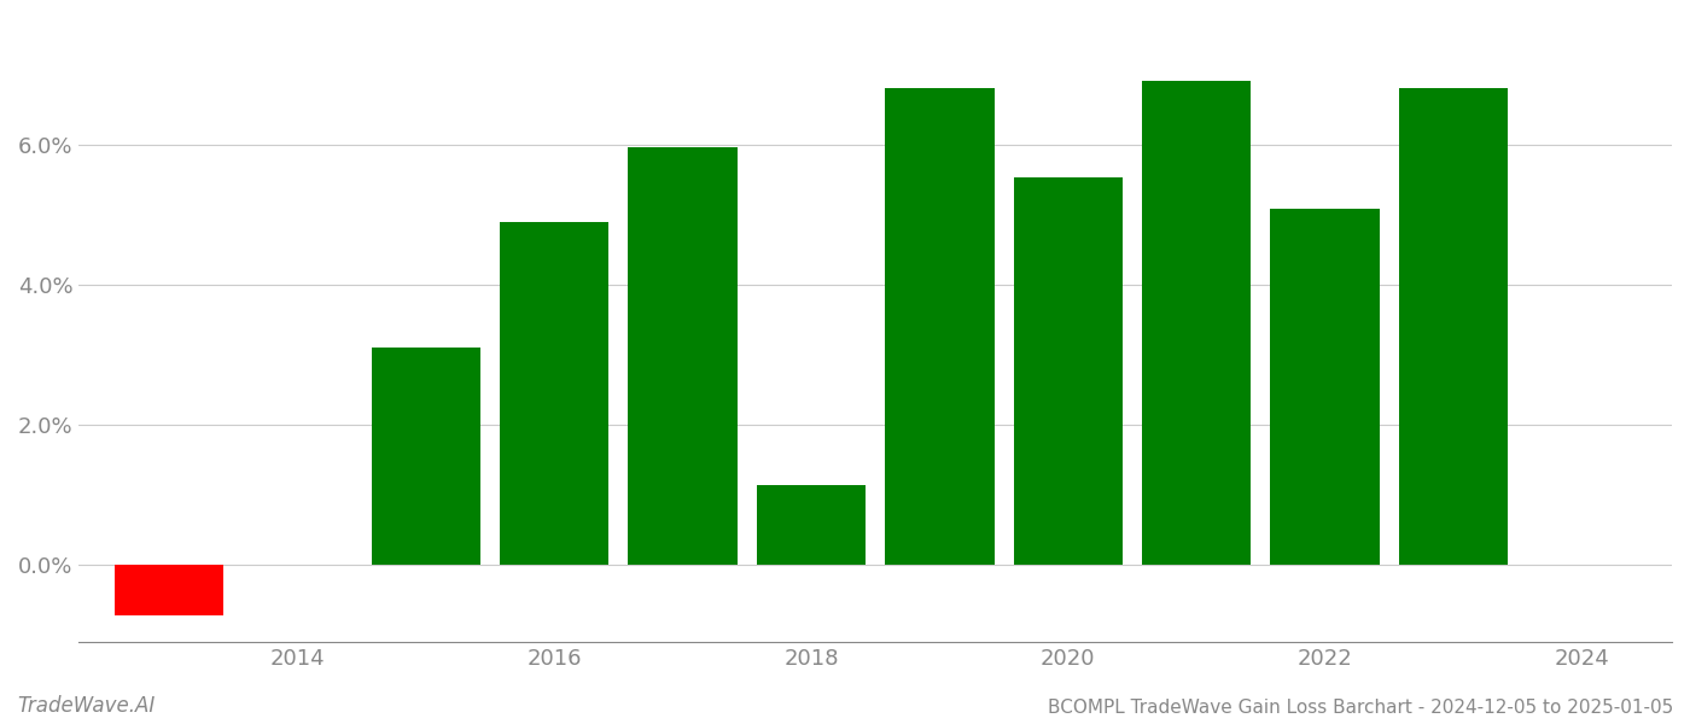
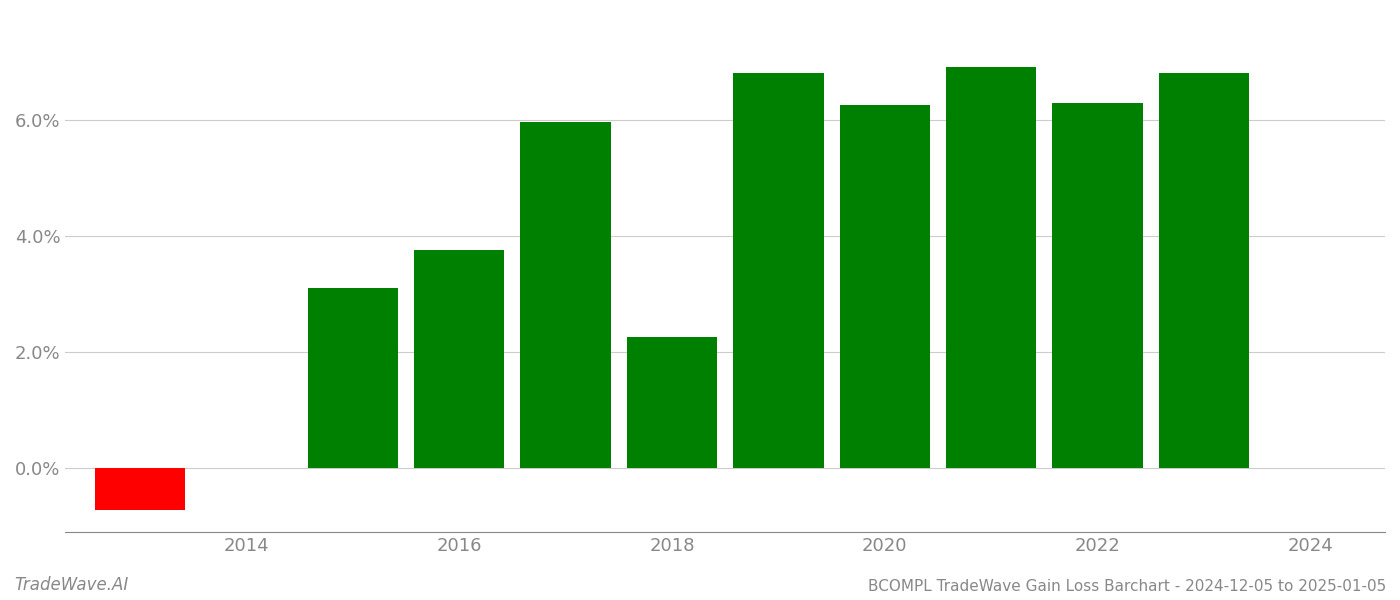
2016: 4.90% -> 3.75%
2018: 1.14% -> 2.25%
2020: 5.52% -> 6.25%
2022: 5.08% -> 6.28%
